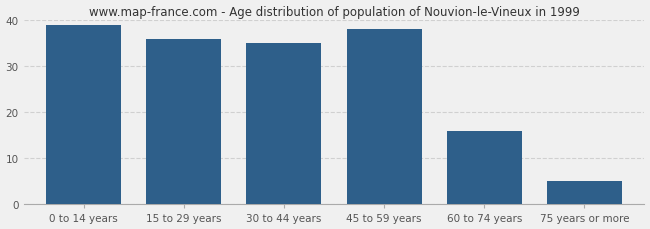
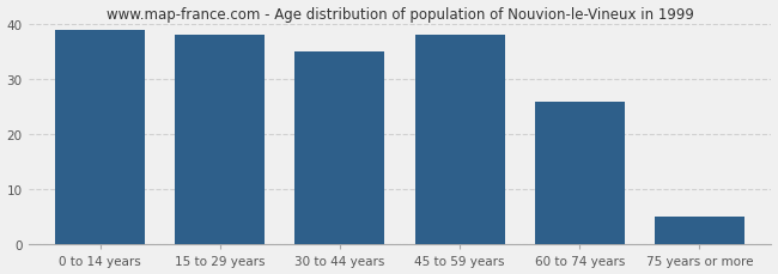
15 to 29 years: 36 -> 38
60 to 74 years: 16 -> 26
